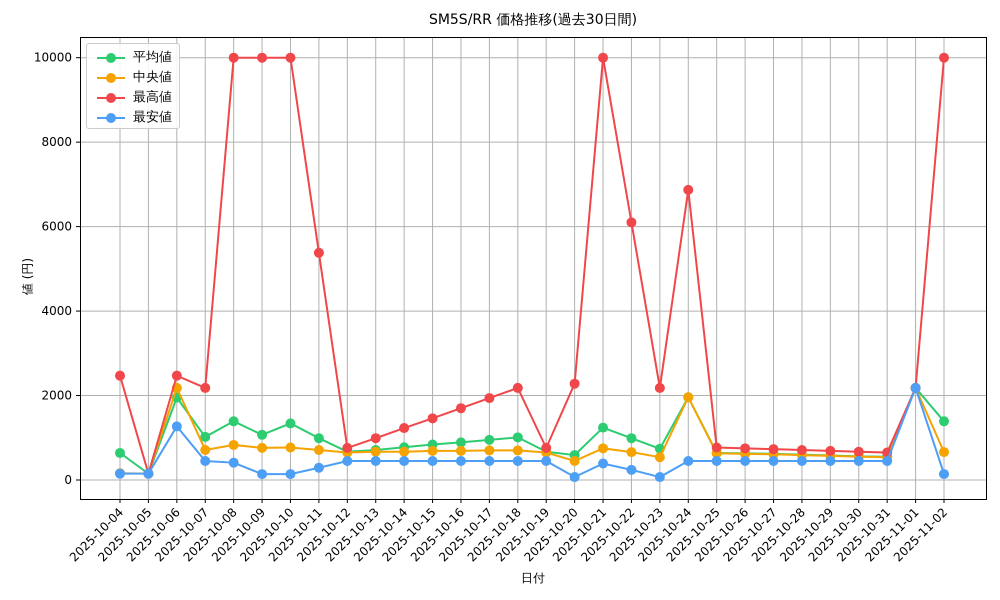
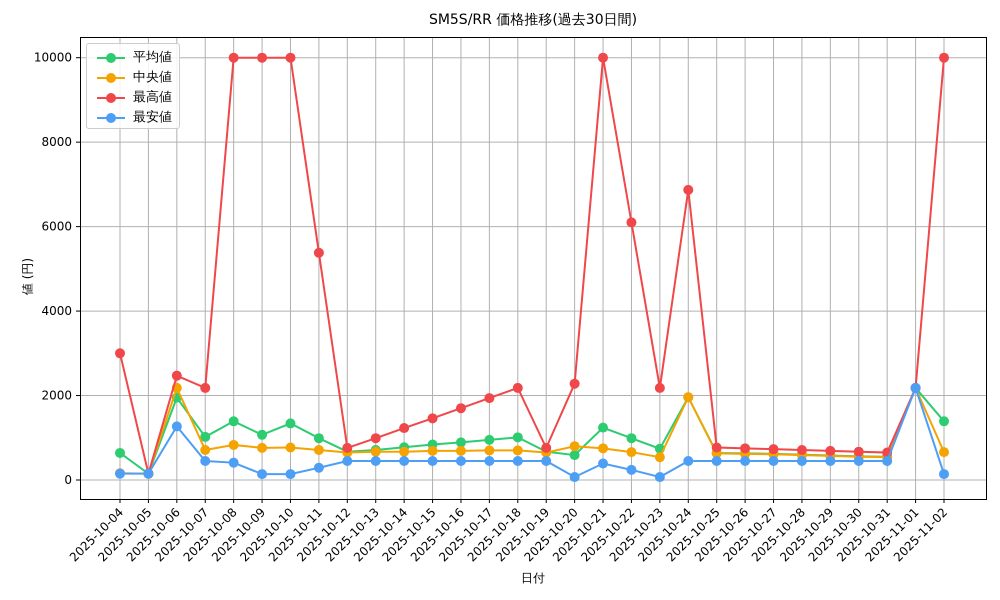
最高値/2025-10-04: 2500 -> 3000
中央値/2025-10-20: 400 -> 800
